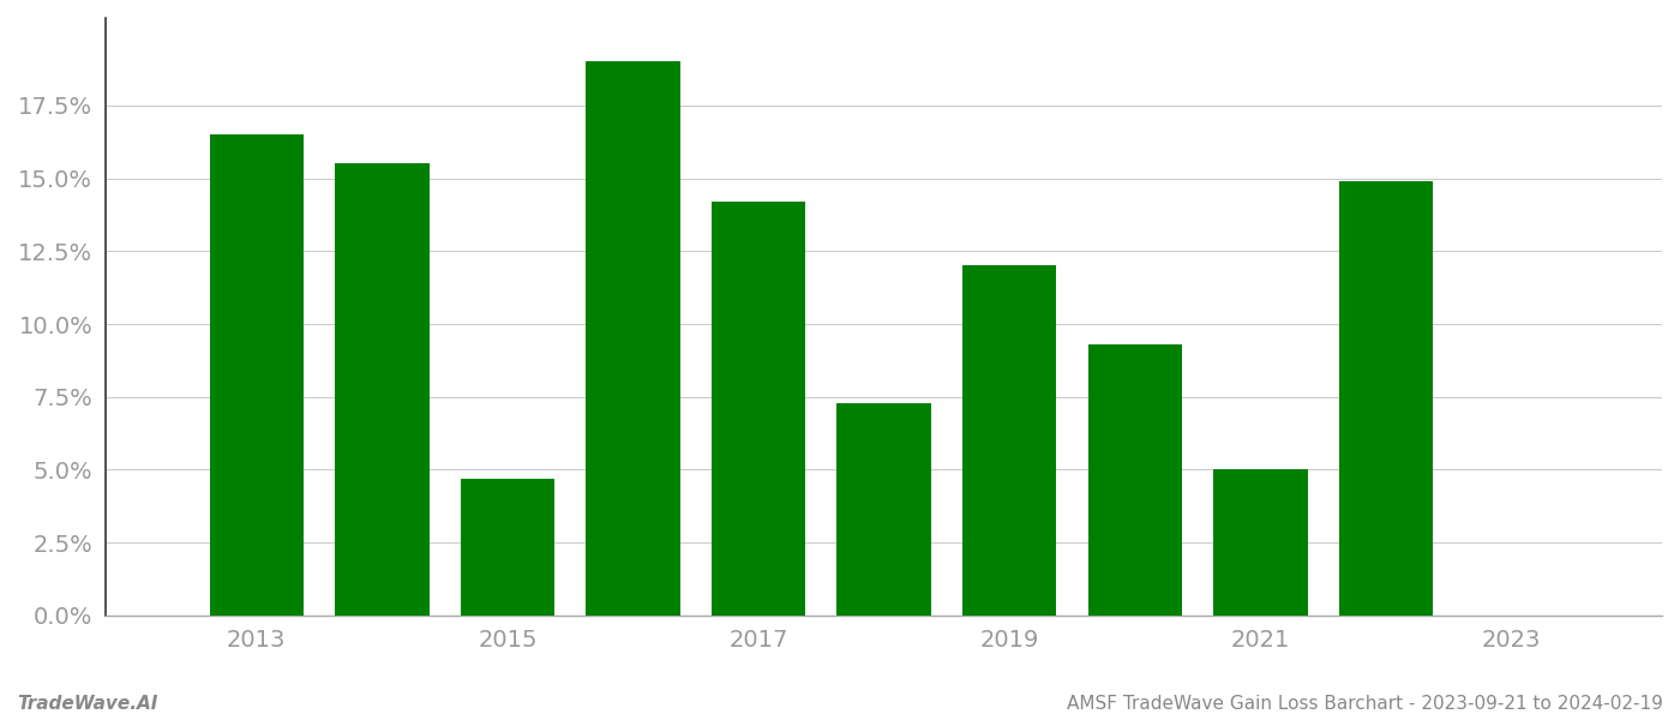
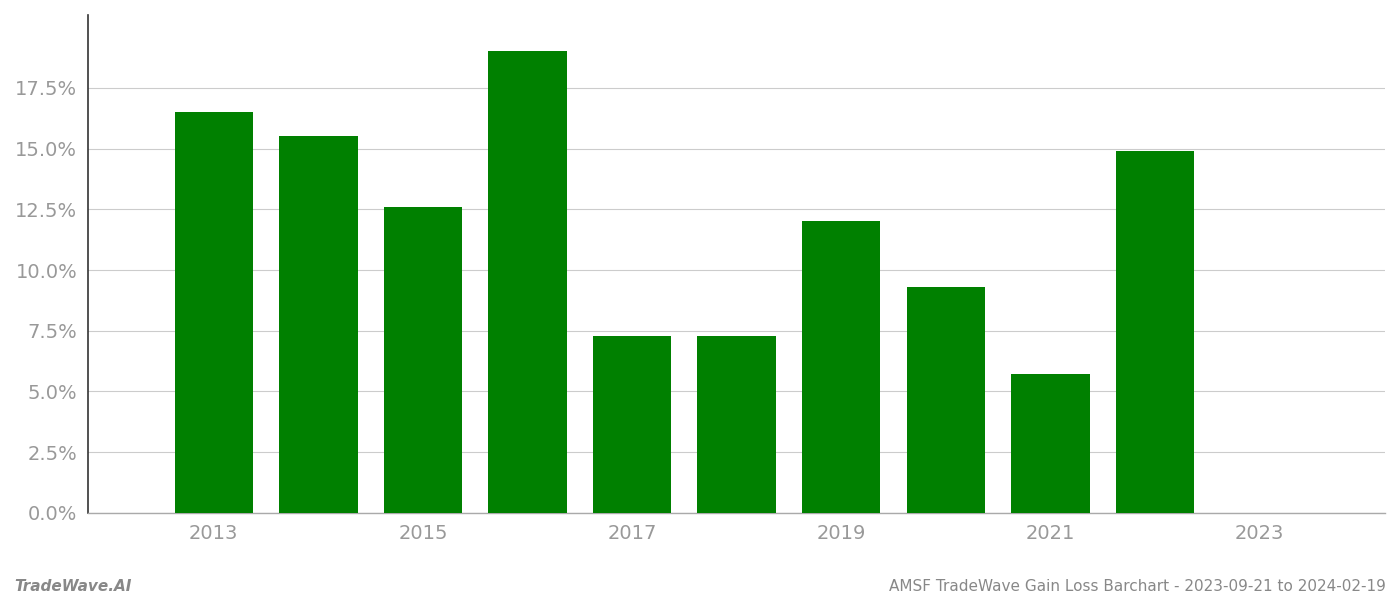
2015: 4.7% -> 12.6%
2017: 14.2% -> 7.3%
2021: 5.0% -> 5.7%
